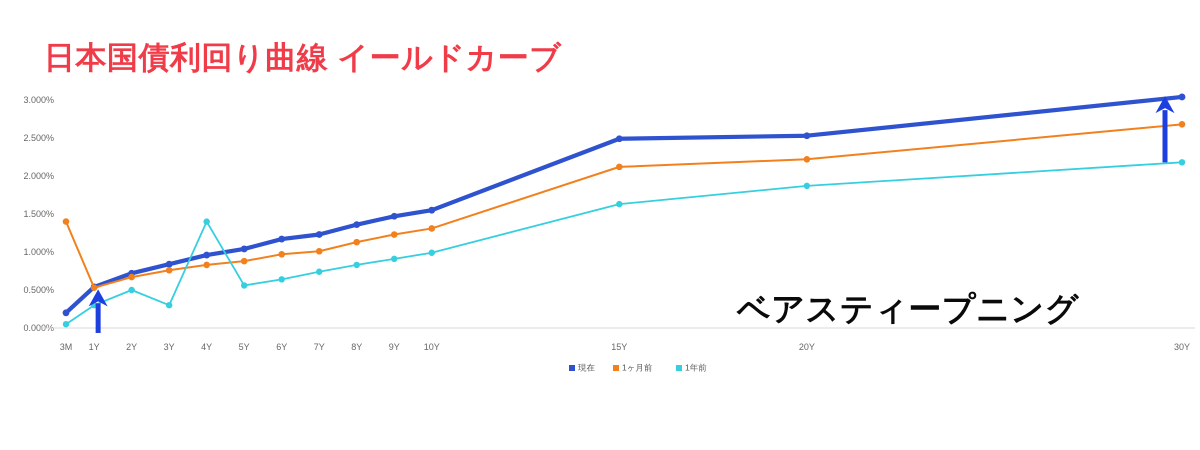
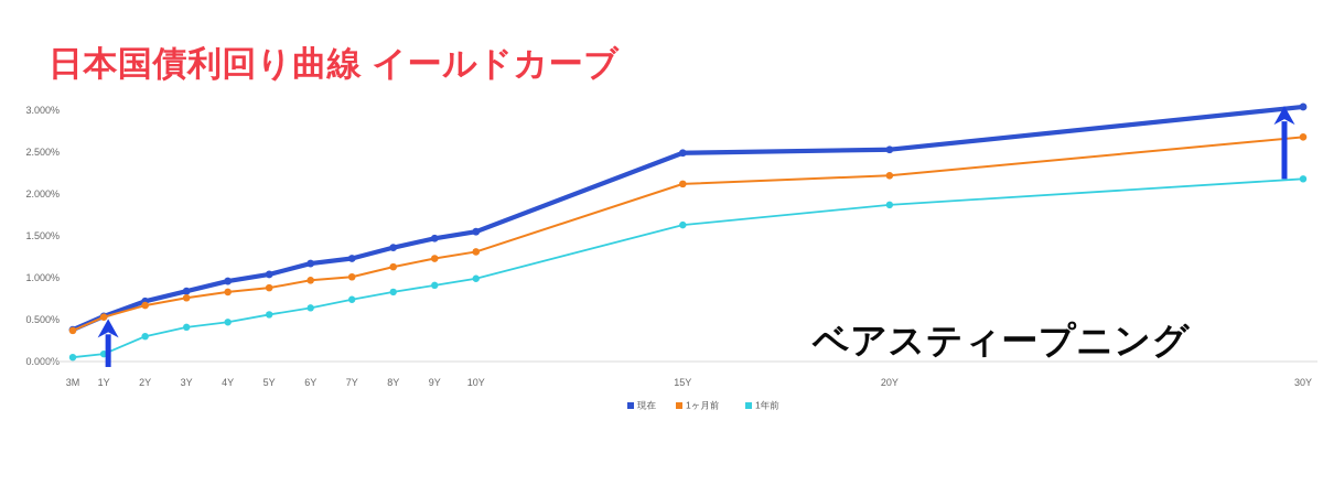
現在/3M: 0.2% -> 0.4%
1ヶ月前/3M: 1.4% -> 0.4%
1年前/1Y: 0.3% -> 0.1%
1年前/2Y: 0.5% -> 0.3%
1年前/3Y: 0.3% -> 0.4%
1年前/4Y: 1.4% -> 0.5%
